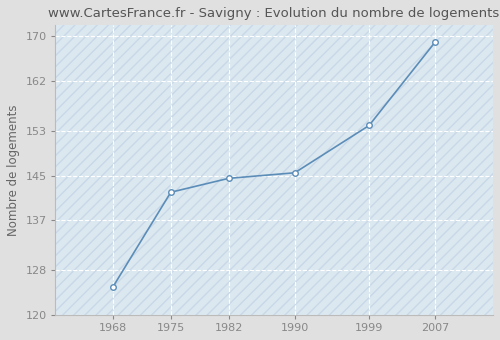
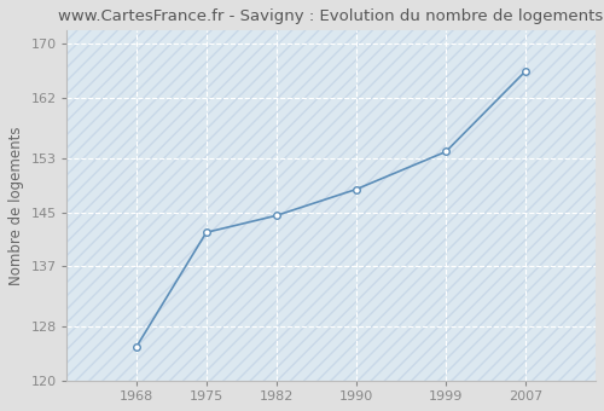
1990: 145.5 -> 148.4
2007: 169.0 -> 166.0
